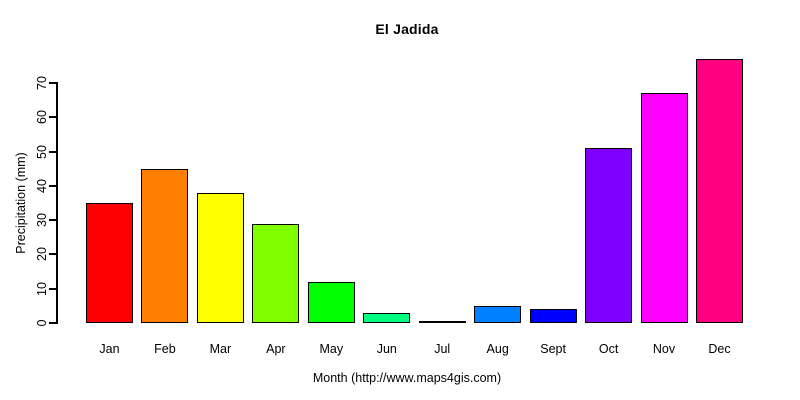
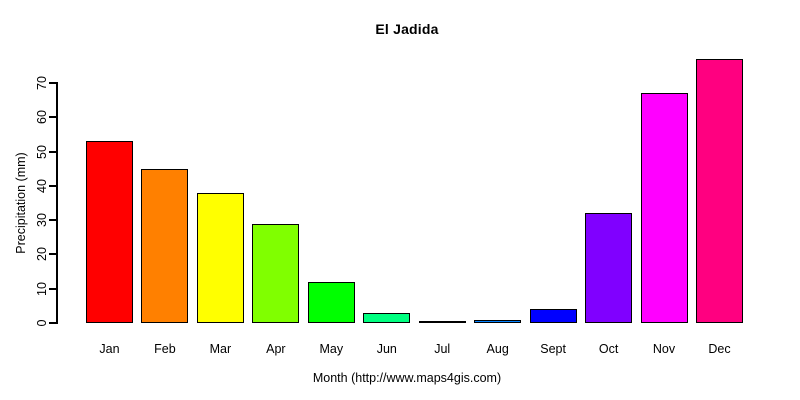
Jan: 35 -> 53
Aug: 5 -> 1
Oct: 51 -> 32
